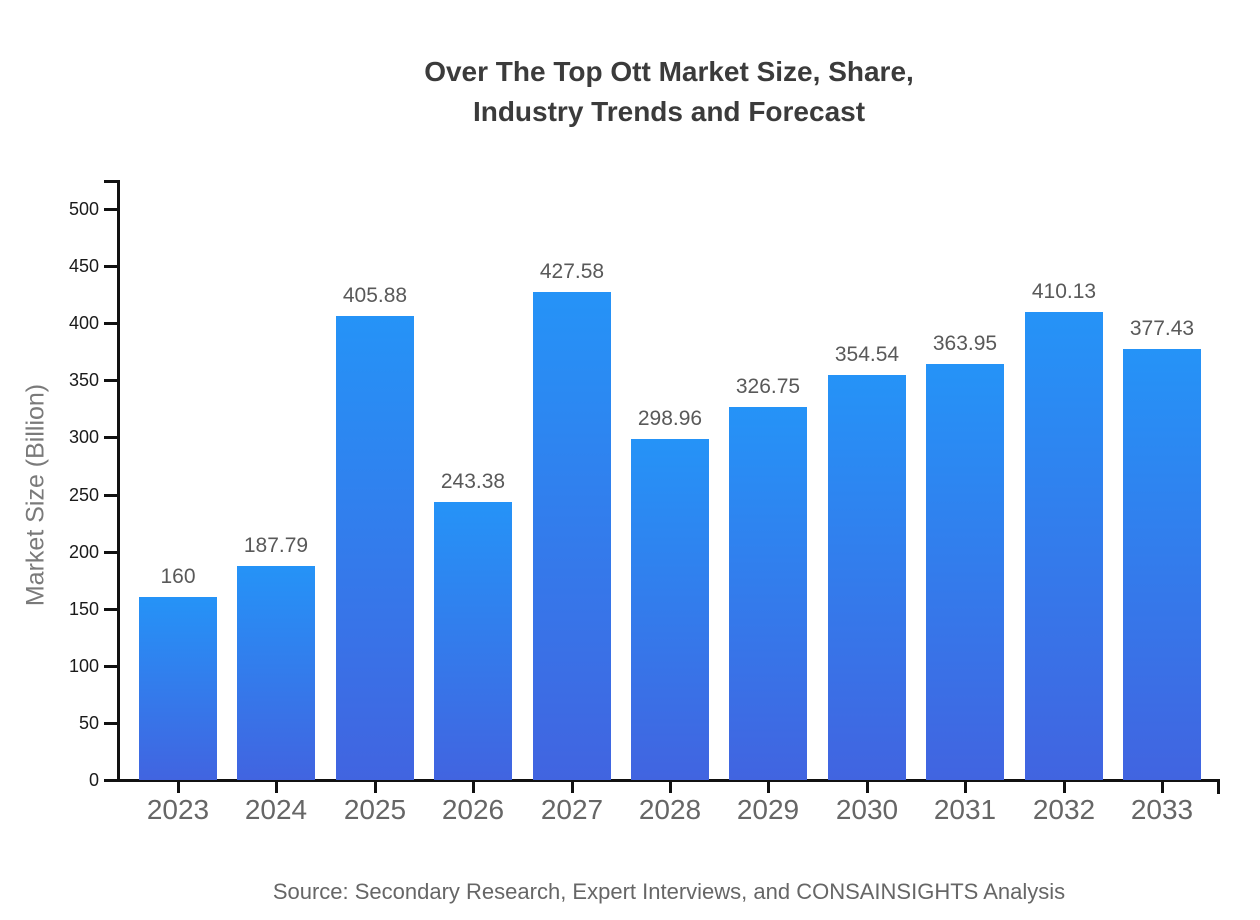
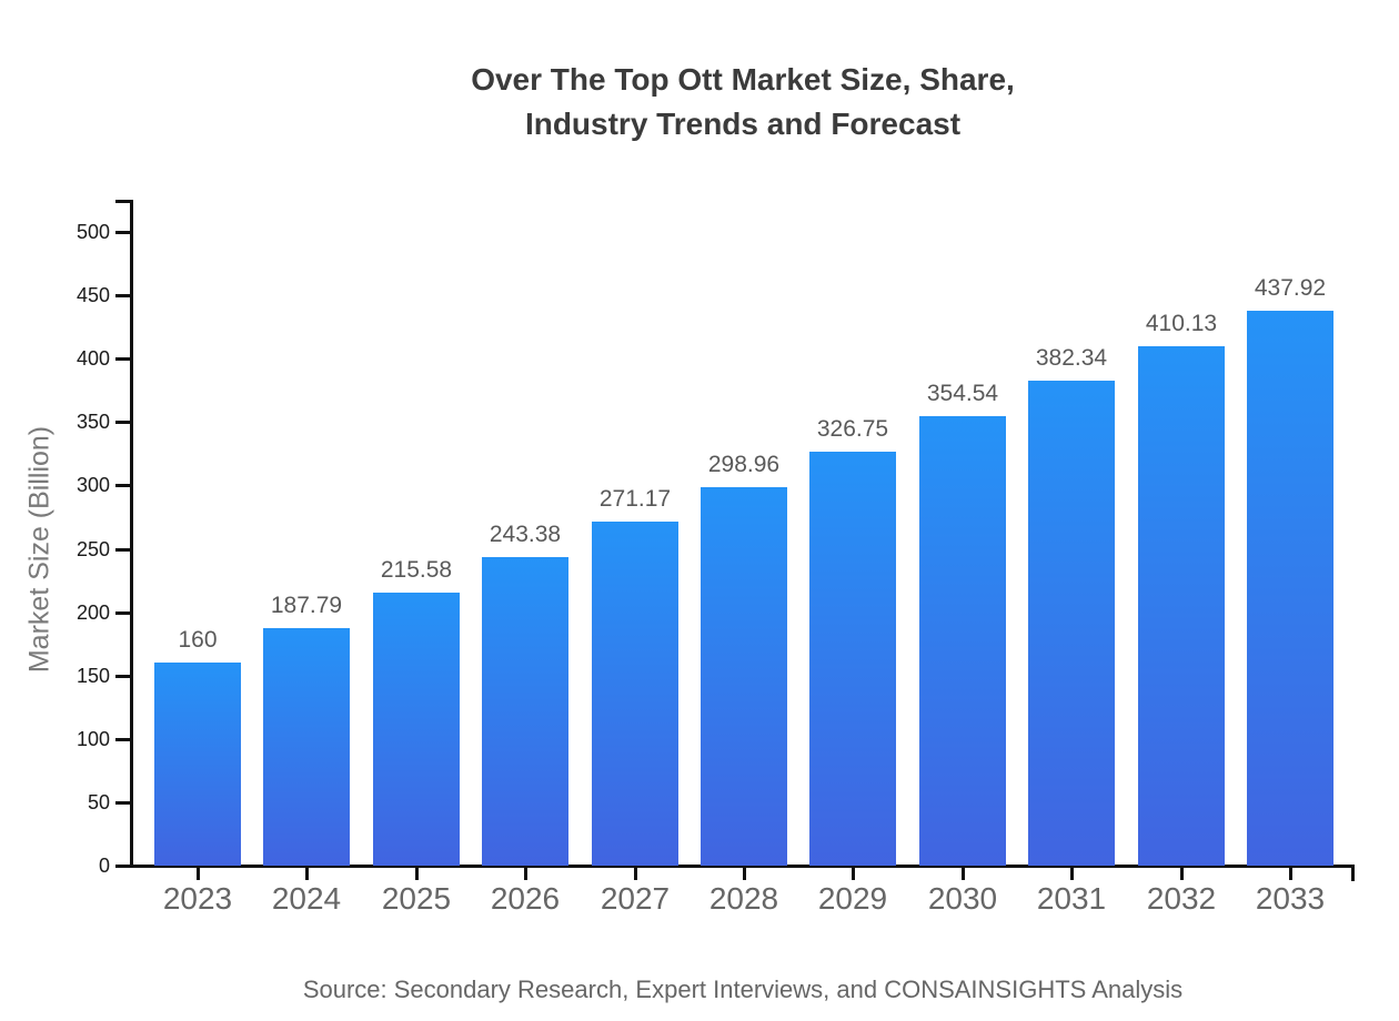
2025: 405.88 -> 215.58
2027: 427.58 -> 271.17
2031: 363.95 -> 382.34
2033: 377.43 -> 437.92
